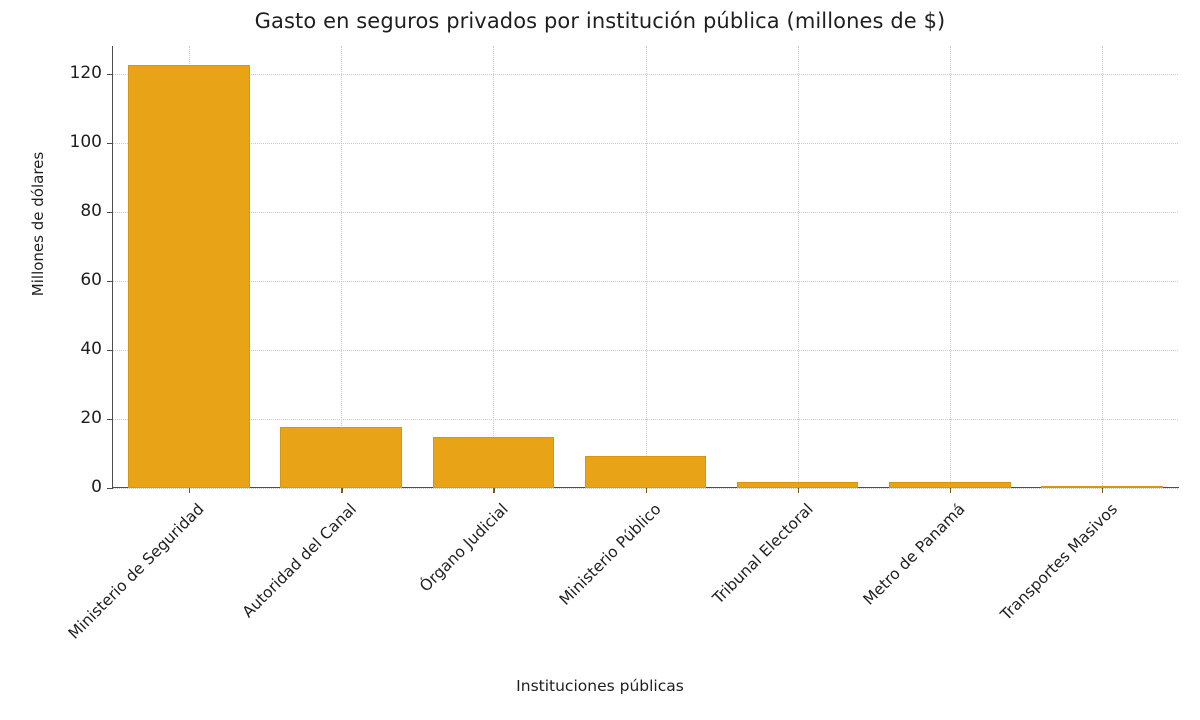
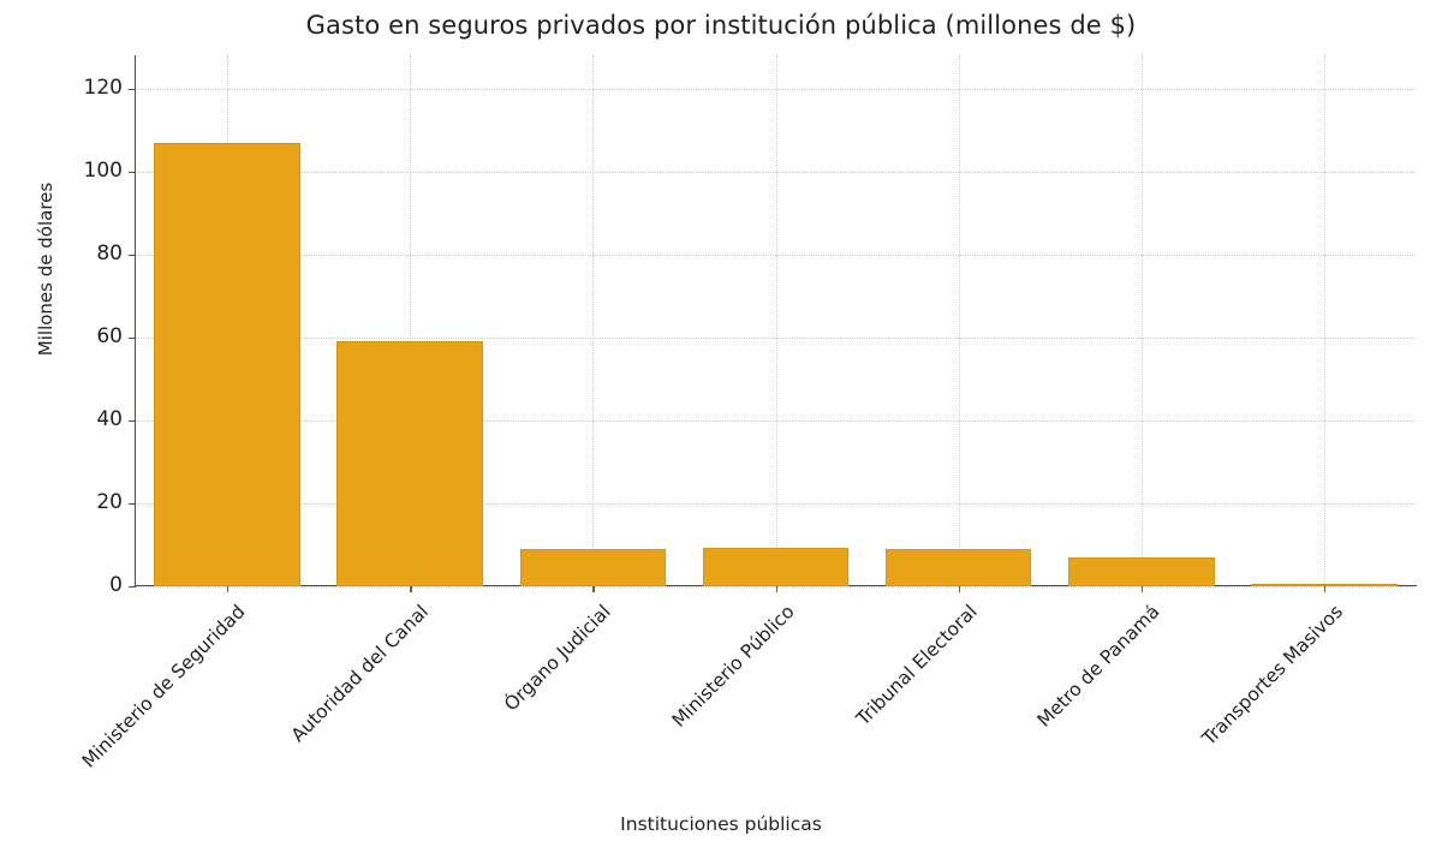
Ministerio de Seguridad: 122 -> 107
Autoridad del Canal: 18 -> 59
Órgano Judicial: 15 -> 9
Tribunal Electoral: 2 -> 9
Metro de Panamá: 2 -> 7
